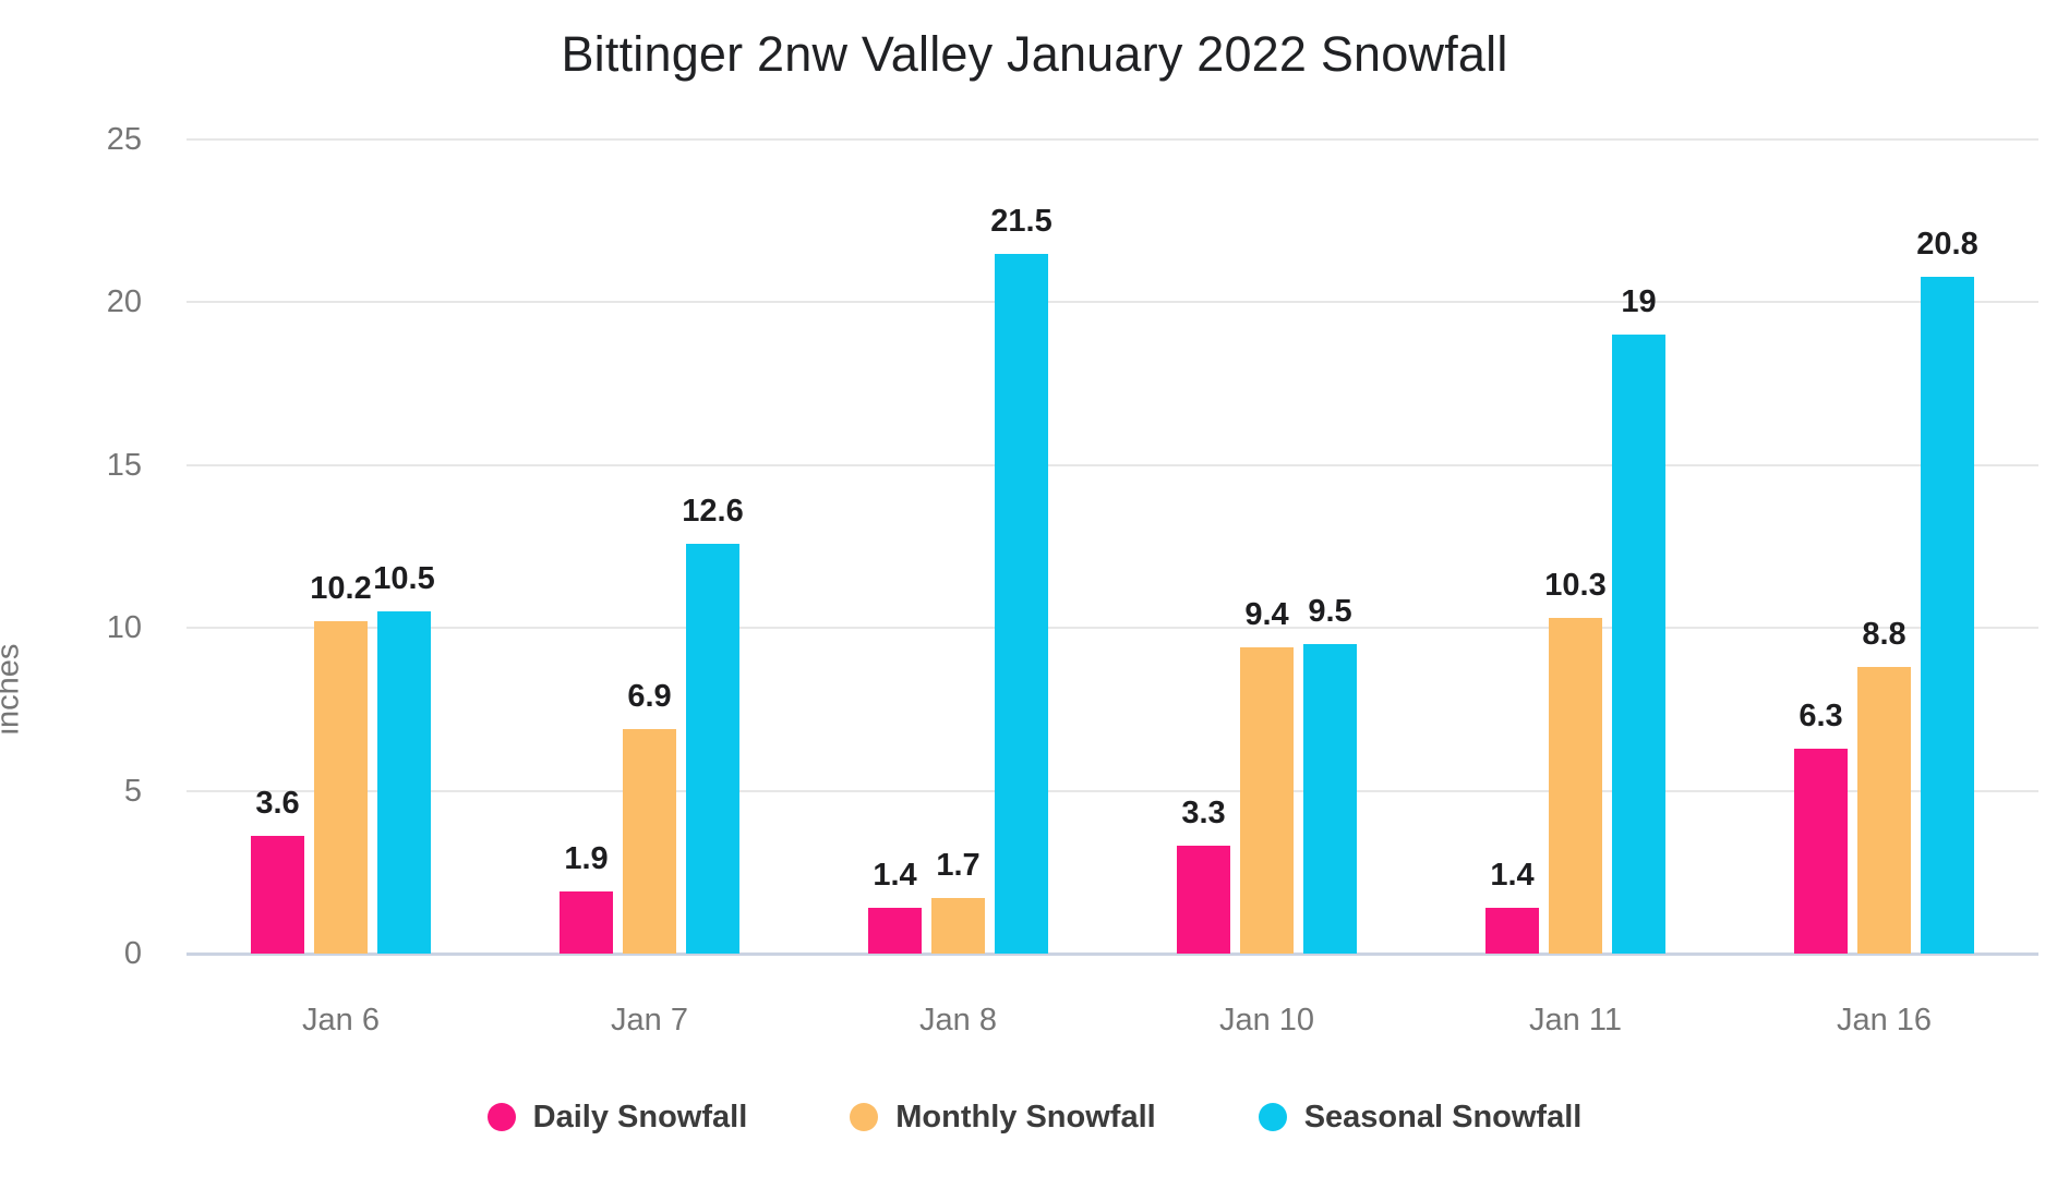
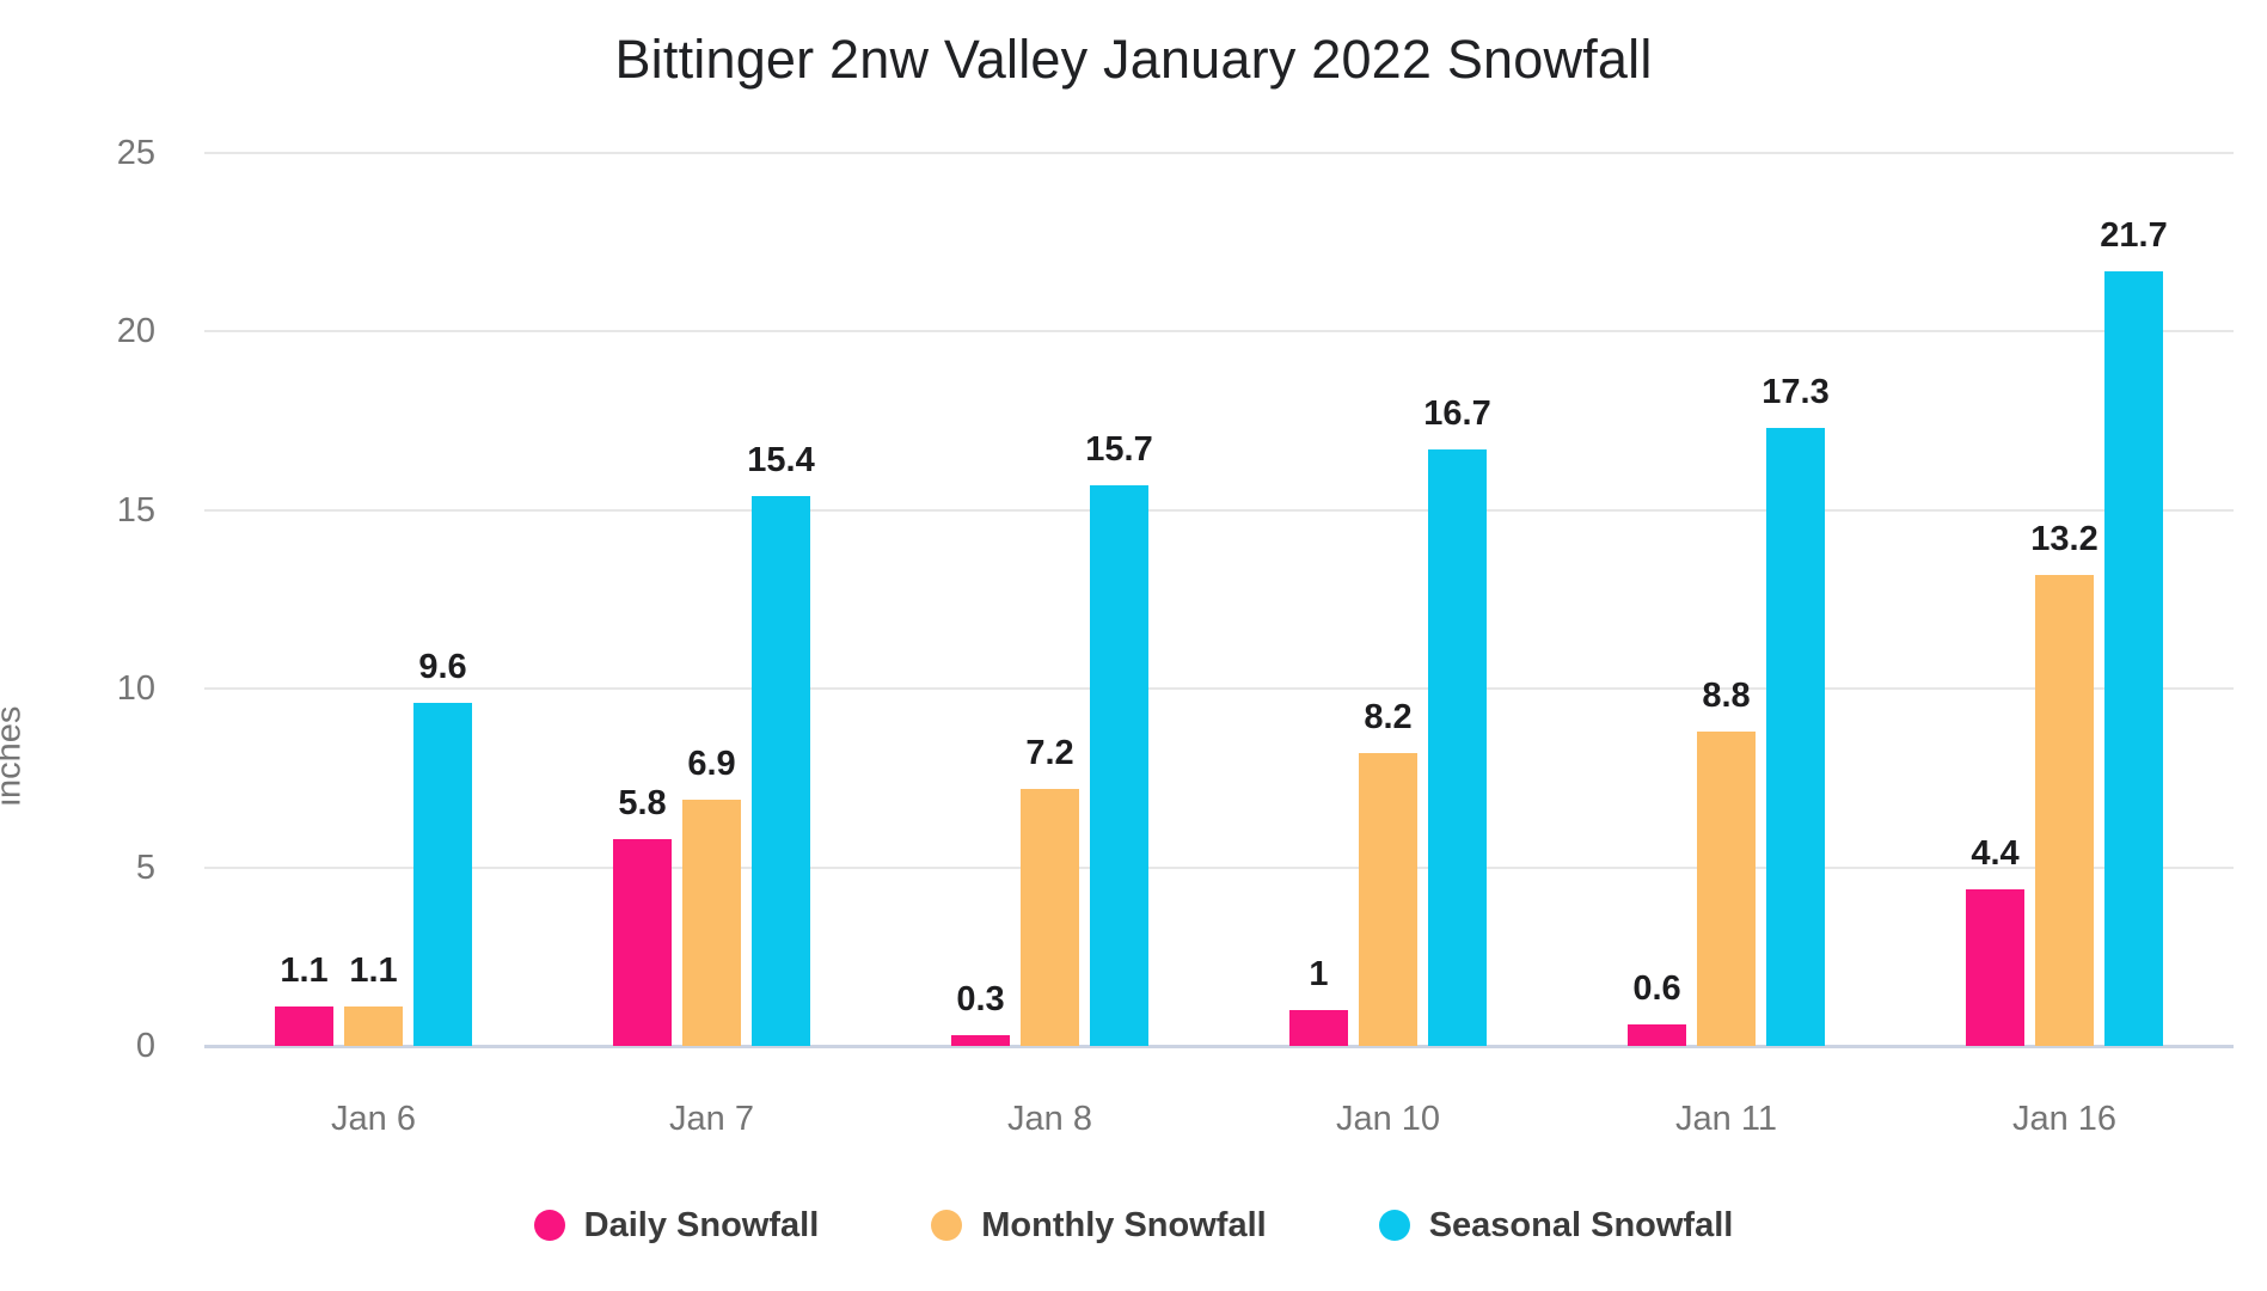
Daily Snowfall/Jan 6: 3.6 -> 1.1
Monthly Snowfall/Jan 6: 10.2 -> 1.1
Seasonal Snowfall/Jan 6: 10.5 -> 9.6
Daily Snowfall/Jan 7: 1.9 -> 5.8
Seasonal Snowfall/Jan 7: 12.6 -> 15.4
Daily Snowfall/Jan 8: 1.4 -> 0.3
Monthly Snowfall/Jan 8: 1.7 -> 7.2
Seasonal Snowfall/Jan 8: 21.5 -> 15.7
Daily Snowfall/Jan 10: 3.3 -> 1
Monthly Snowfall/Jan 10: 9.4 -> 8.2
Seasonal Snowfall/Jan 10: 9.5 -> 16.7
Daily Snowfall/Jan 11: 1.4 -> 0.6
Monthly Snowfall/Jan 11: 10.3 -> 8.8
Seasonal Snowfall/Jan 11: 19 -> 17.3
Daily Snowfall/Jan 16: 6.3 -> 4.4
Monthly Snowfall/Jan 16: 8.8 -> 13.2
Seasonal Snowfall/Jan 16: 20.8 -> 21.7
